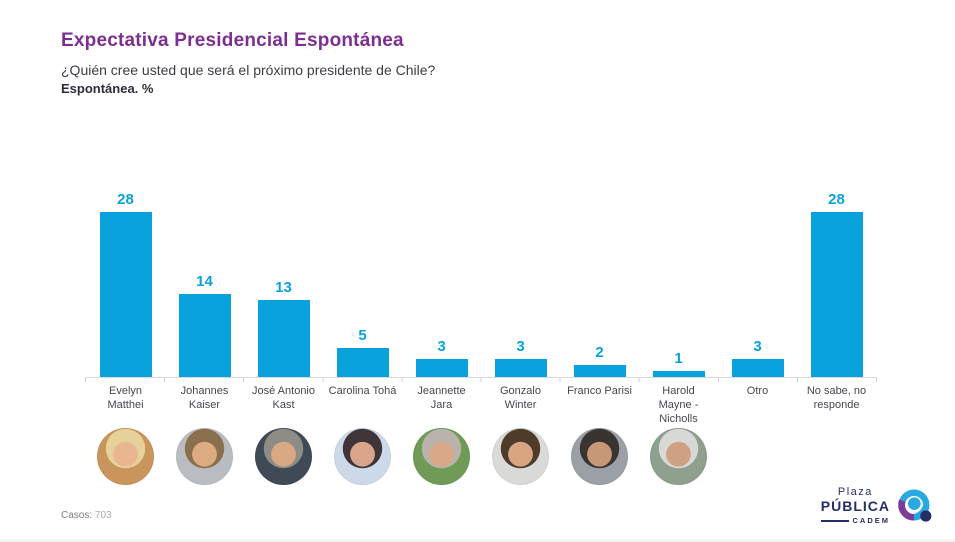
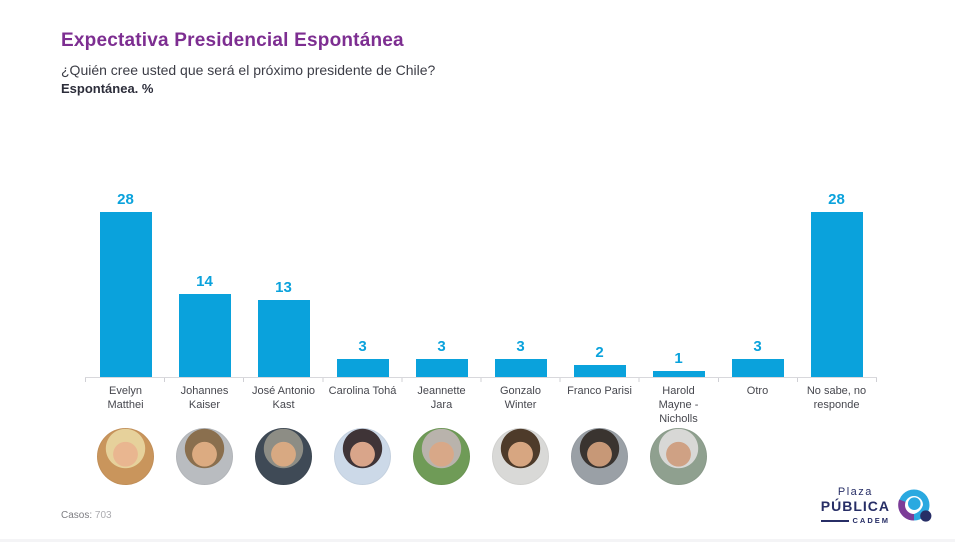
Carolina Tohá: 5 -> 3
